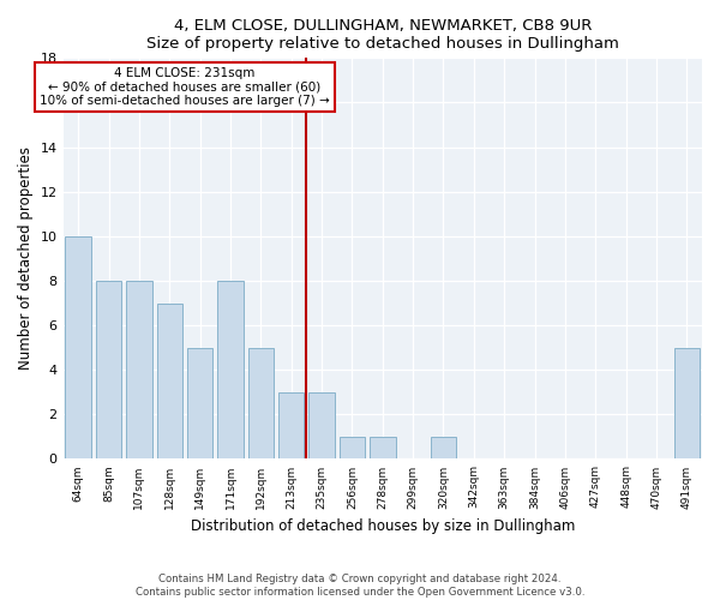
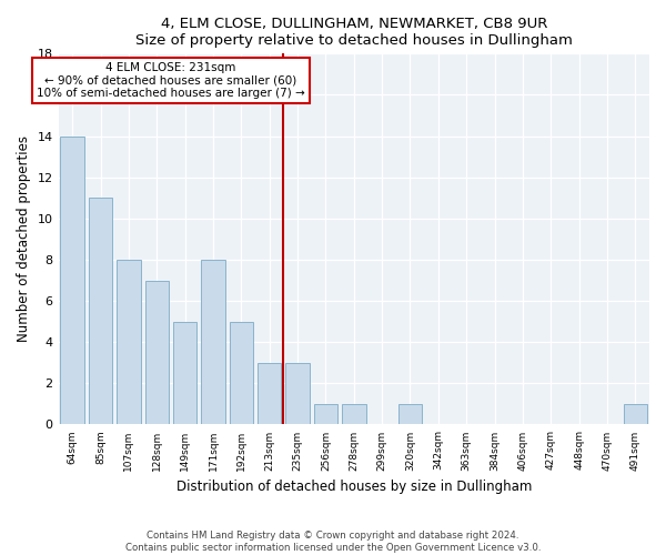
64sqm: 10 -> 14
85sqm: 8 -> 11
491sqm: 5 -> 1
